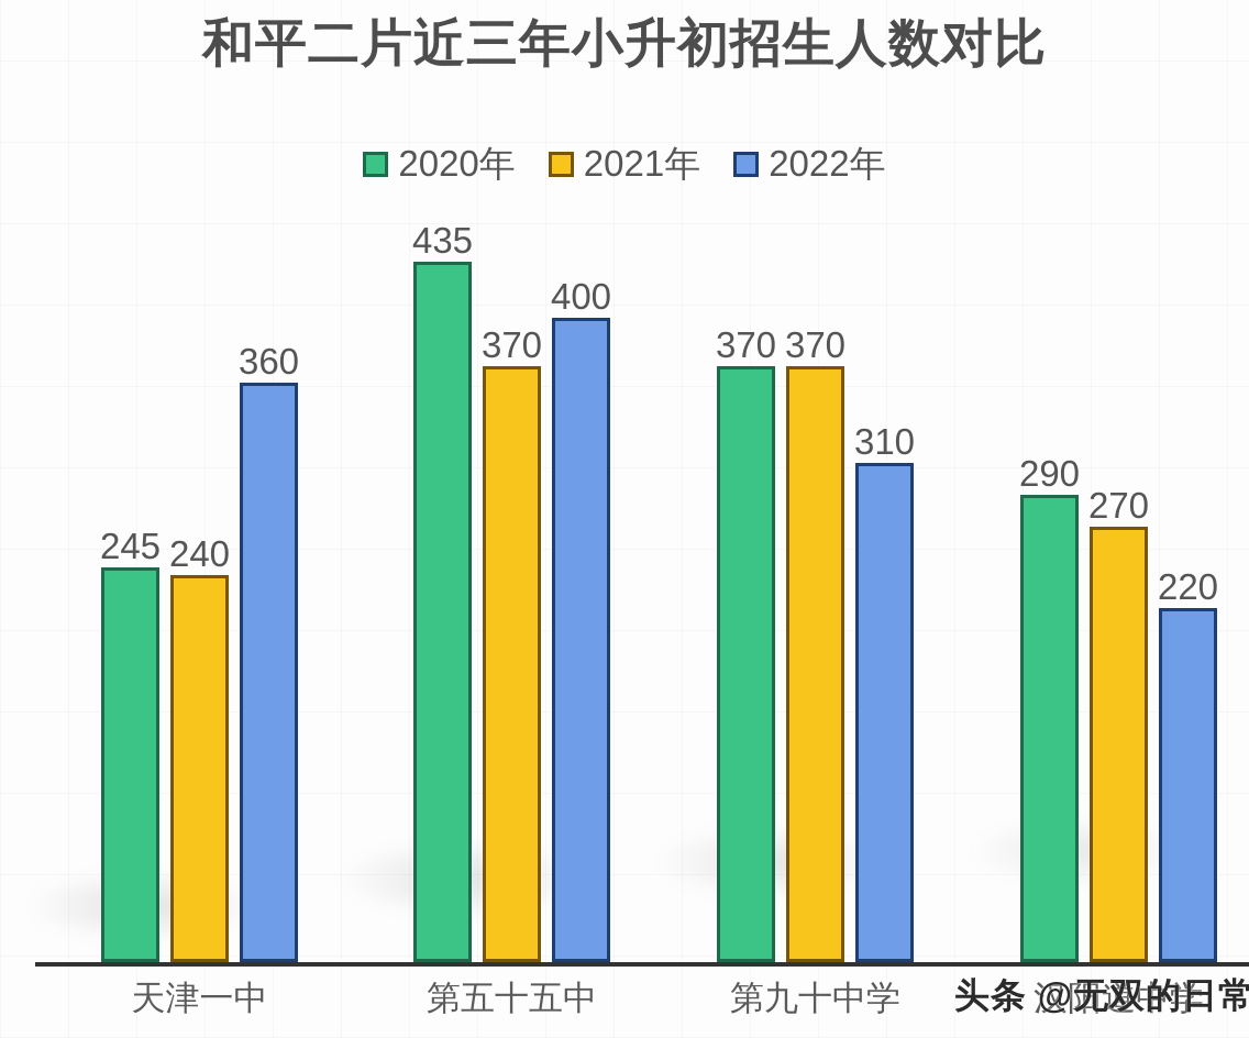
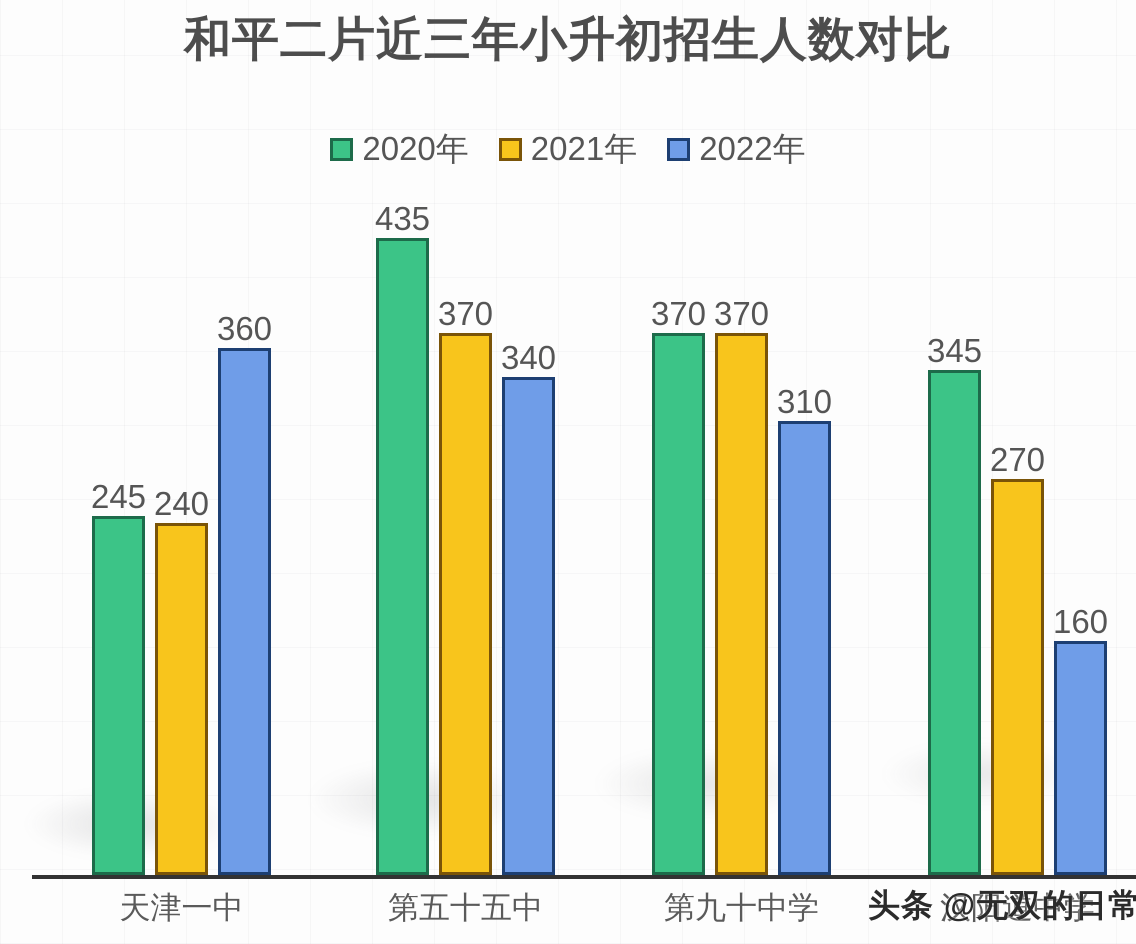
2022年/第五十五中: 400 -> 340
2020年/汉阳道中学: 290 -> 345
2022年/汉阳道中学: 220 -> 160
